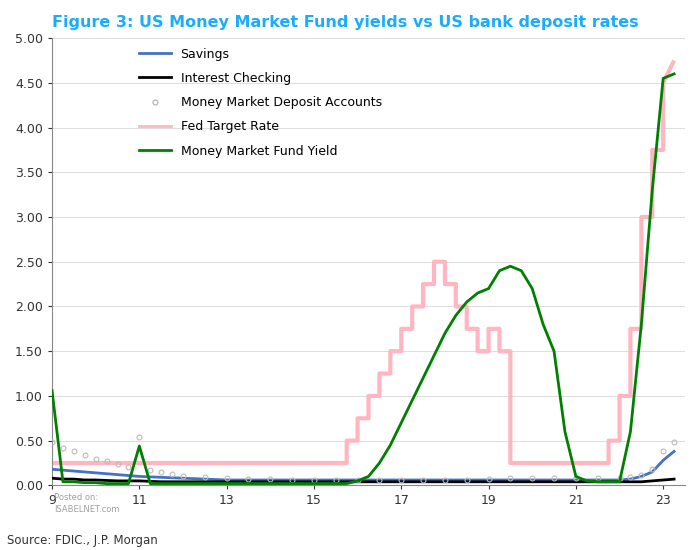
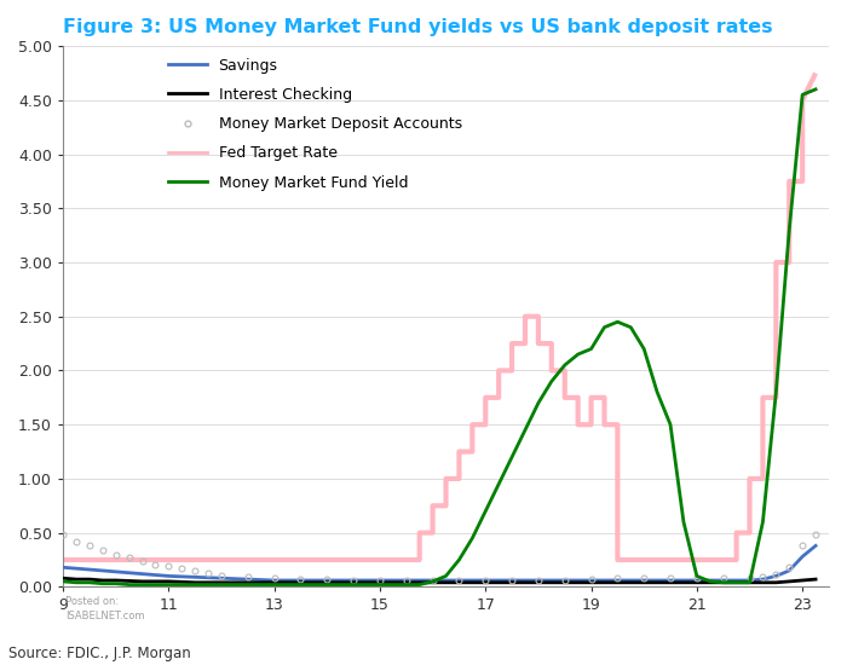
Money Market Fund Yield/9: 1.06 -> 0.05
Money Market Fund Yield/11: 0.44 -> 0.02
Money Market Deposit Accounts/11: 0.54 -> 0.19
